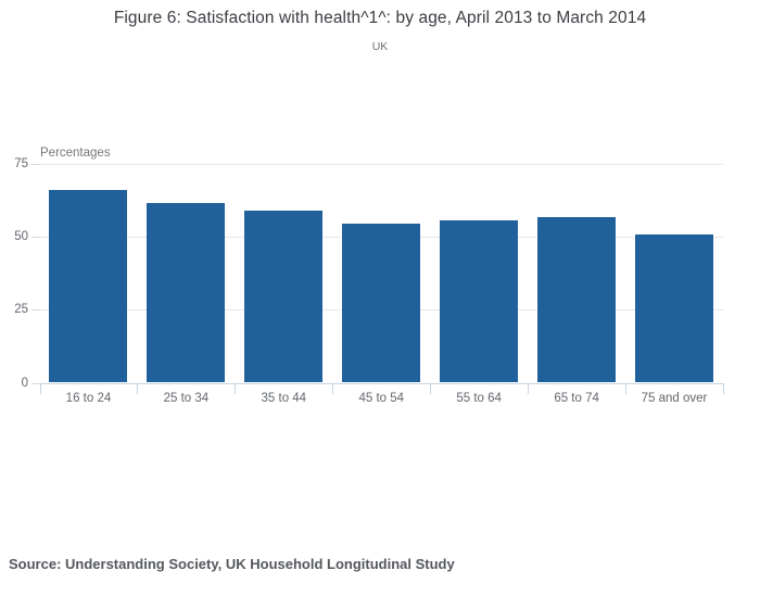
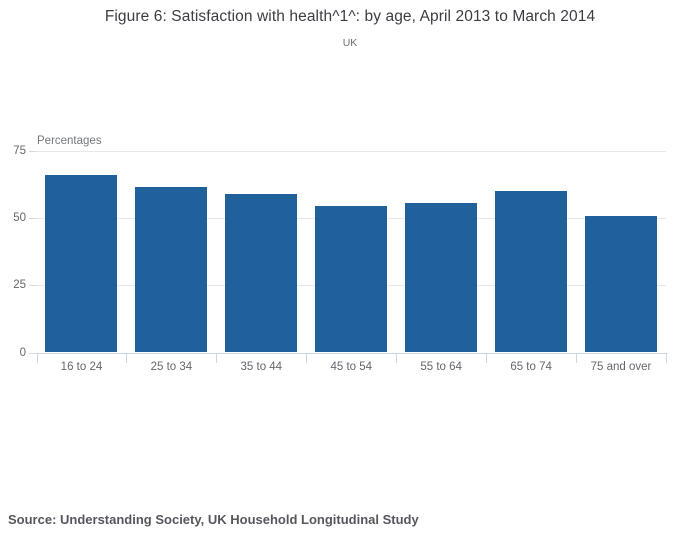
65 to 74: 56 -> 60
